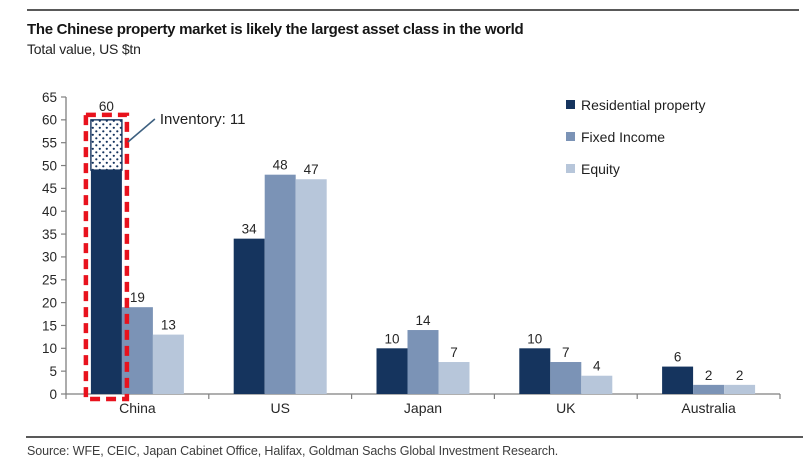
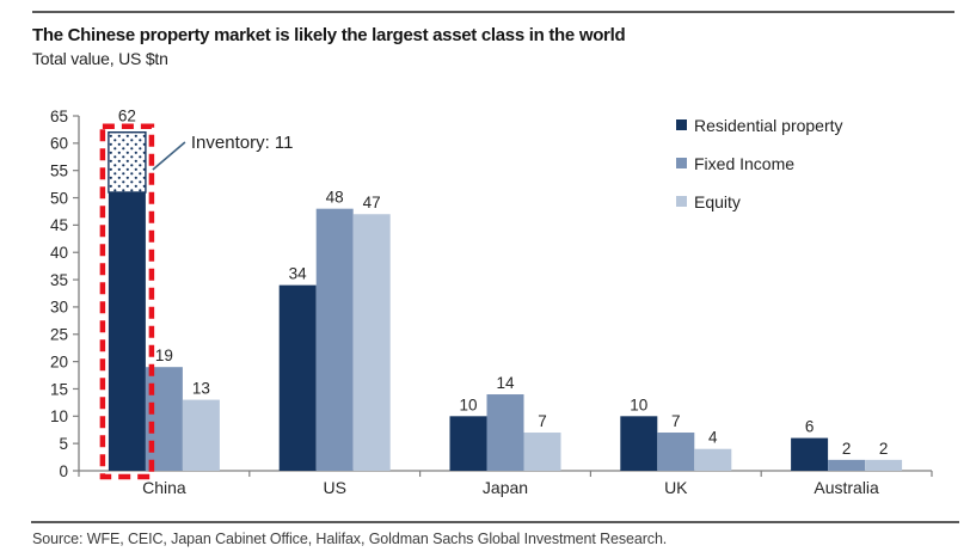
Residential property/China: 60 -> 62
